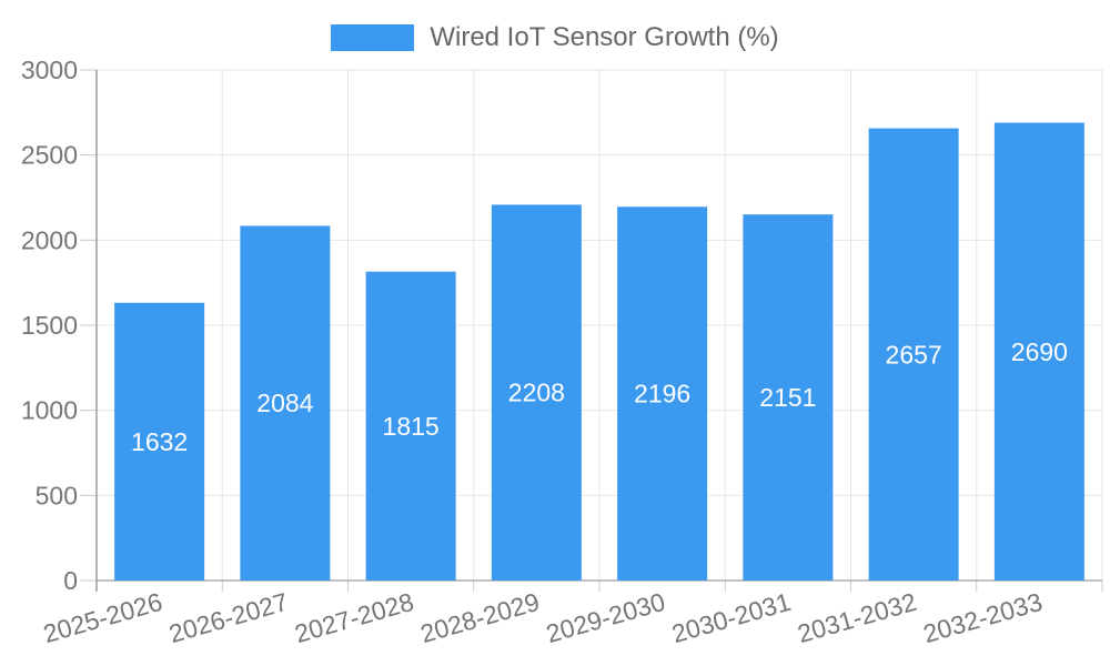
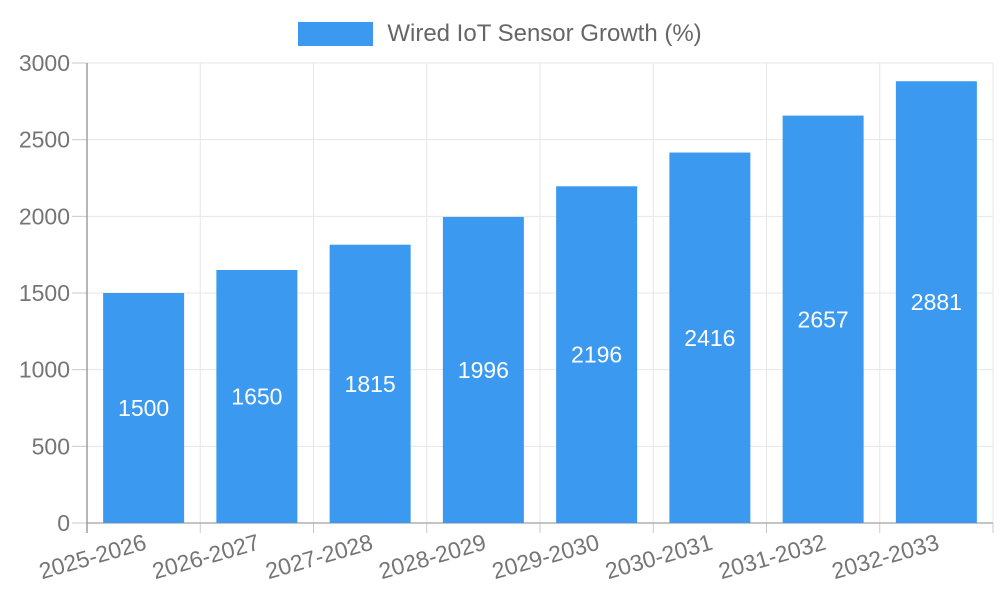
2025-2026: 1632 -> 1500
2026-2027: 2084 -> 1650
2028-2029: 2208 -> 1996
2030-2031: 2151 -> 2416
2032-2033: 2690 -> 2881
